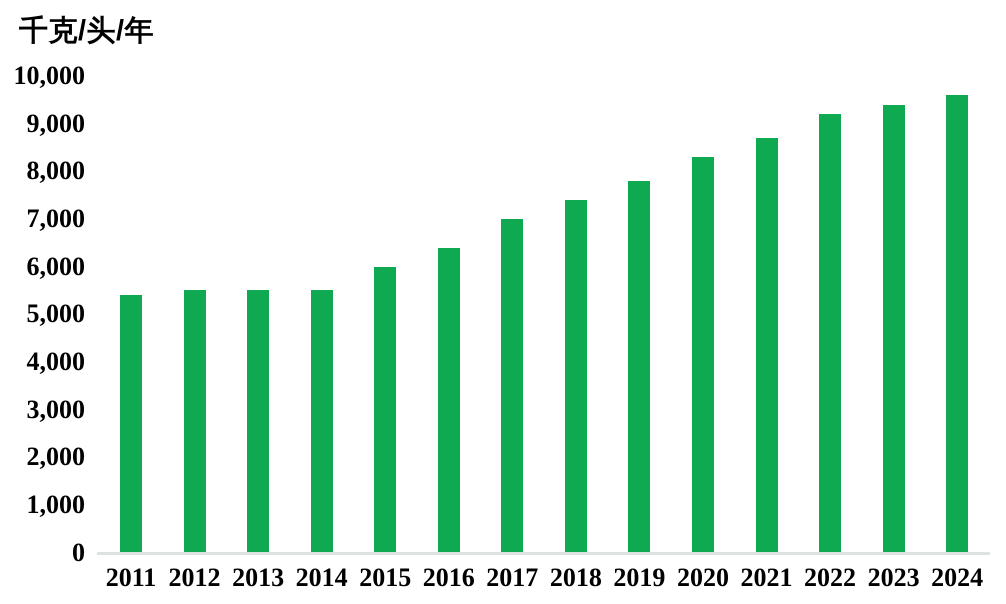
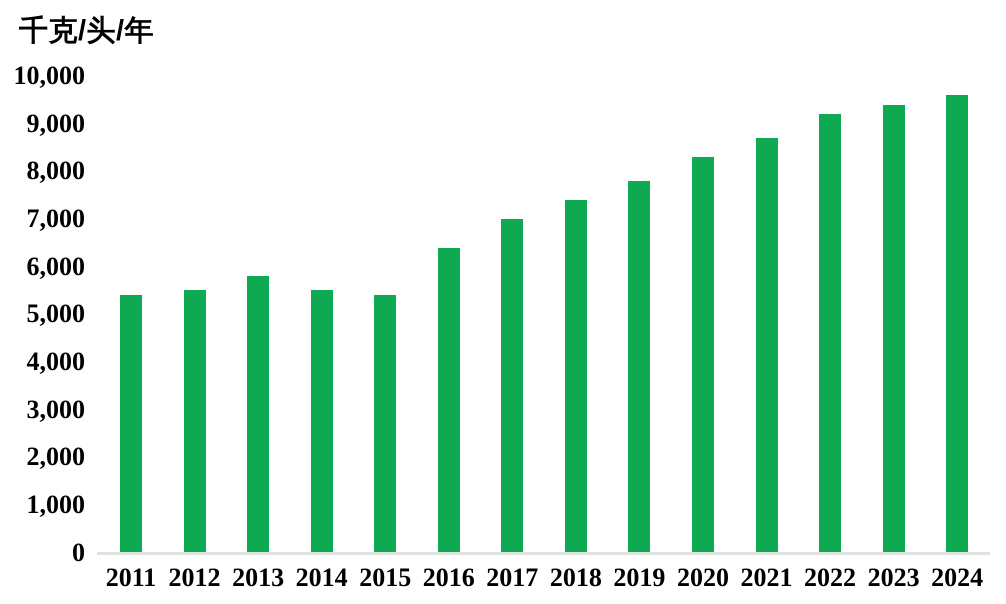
2013: 5500 -> 5800
2015: 6000 -> 5400
